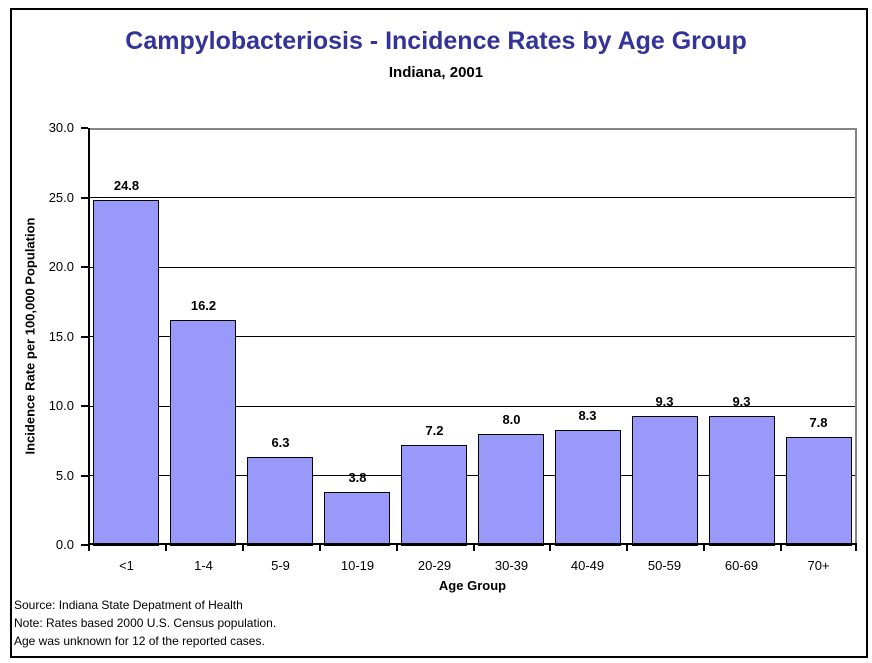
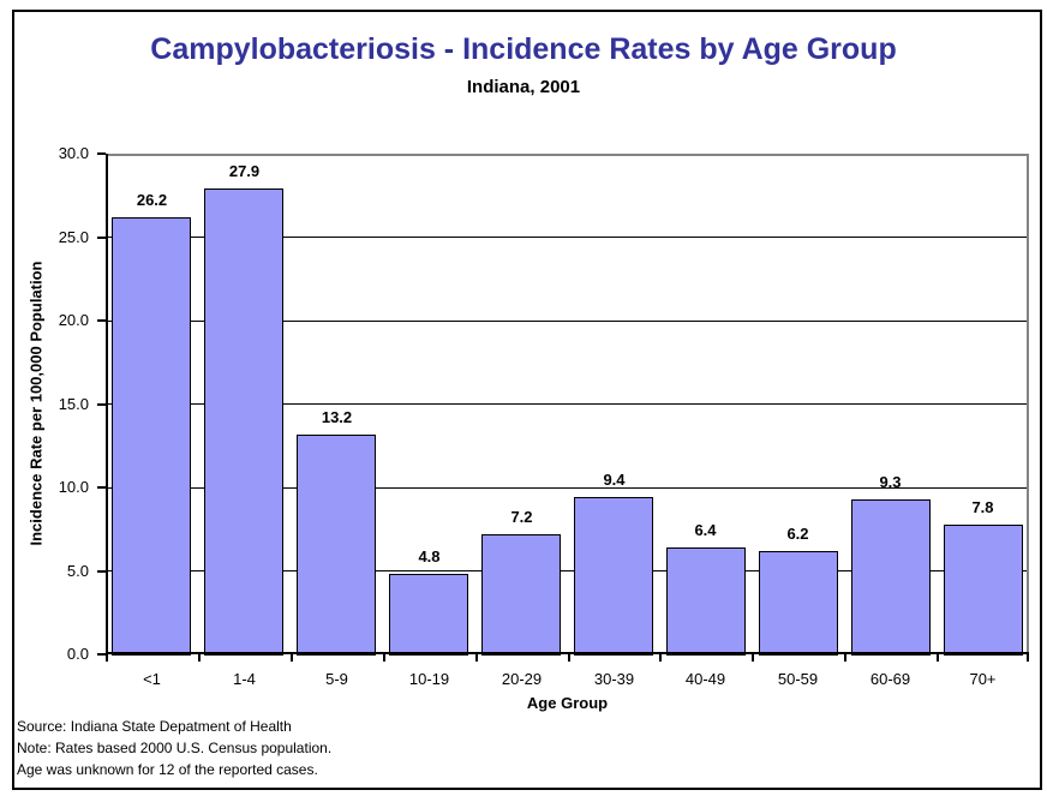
<1: 24.8 -> 26.2
1-4: 16.2 -> 27.9
5-9: 6.3 -> 13.2
10-19: 3.8 -> 4.8
30-39: 8.0 -> 9.4
40-49: 8.3 -> 6.4
50-59: 9.3 -> 6.2
